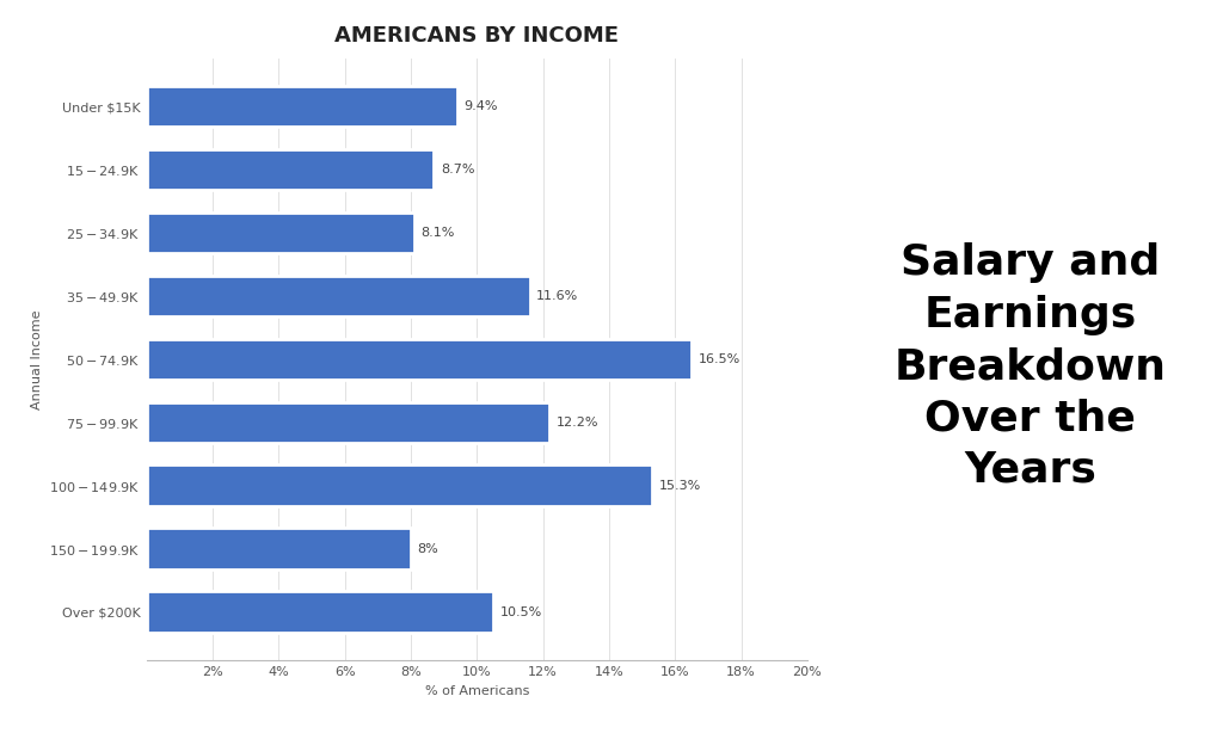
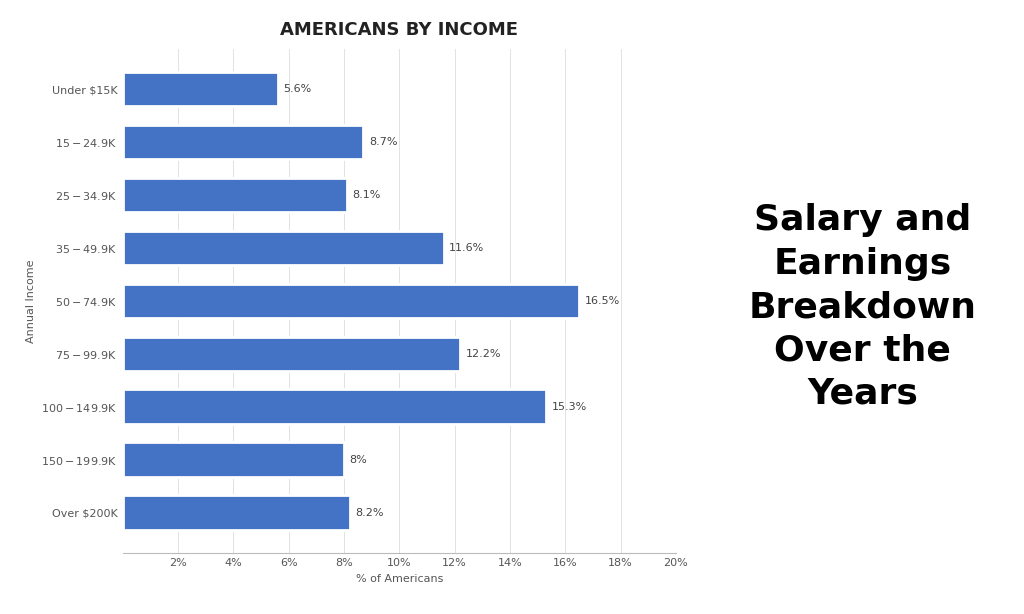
Under $15K: 9.4% -> 5.6%
Over $200K: 10.5% -> 8.2%
